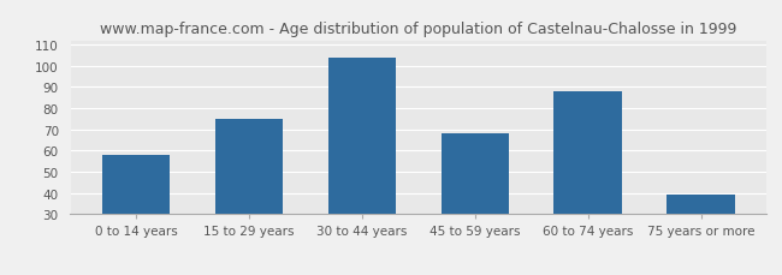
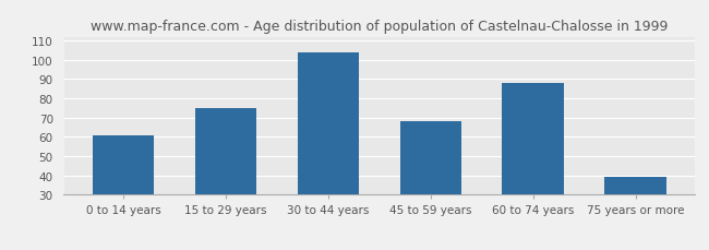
0 to 14 years: 58 -> 61
